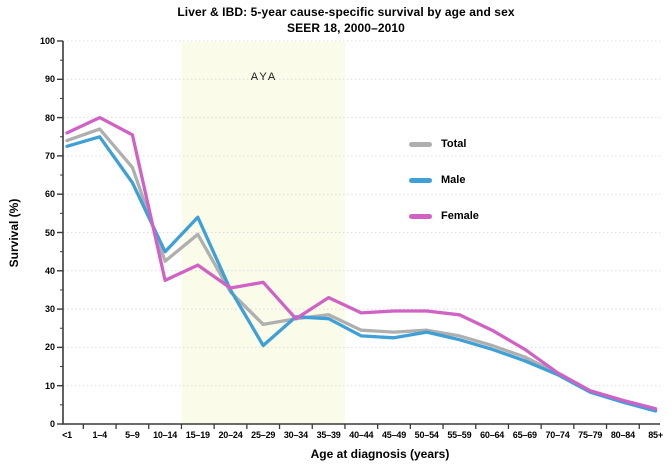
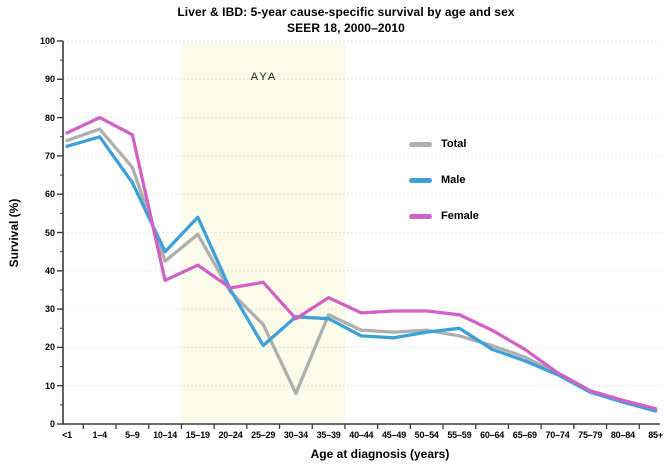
Total/30–34: 28 -> 8
Male/55–59: 22 -> 25
